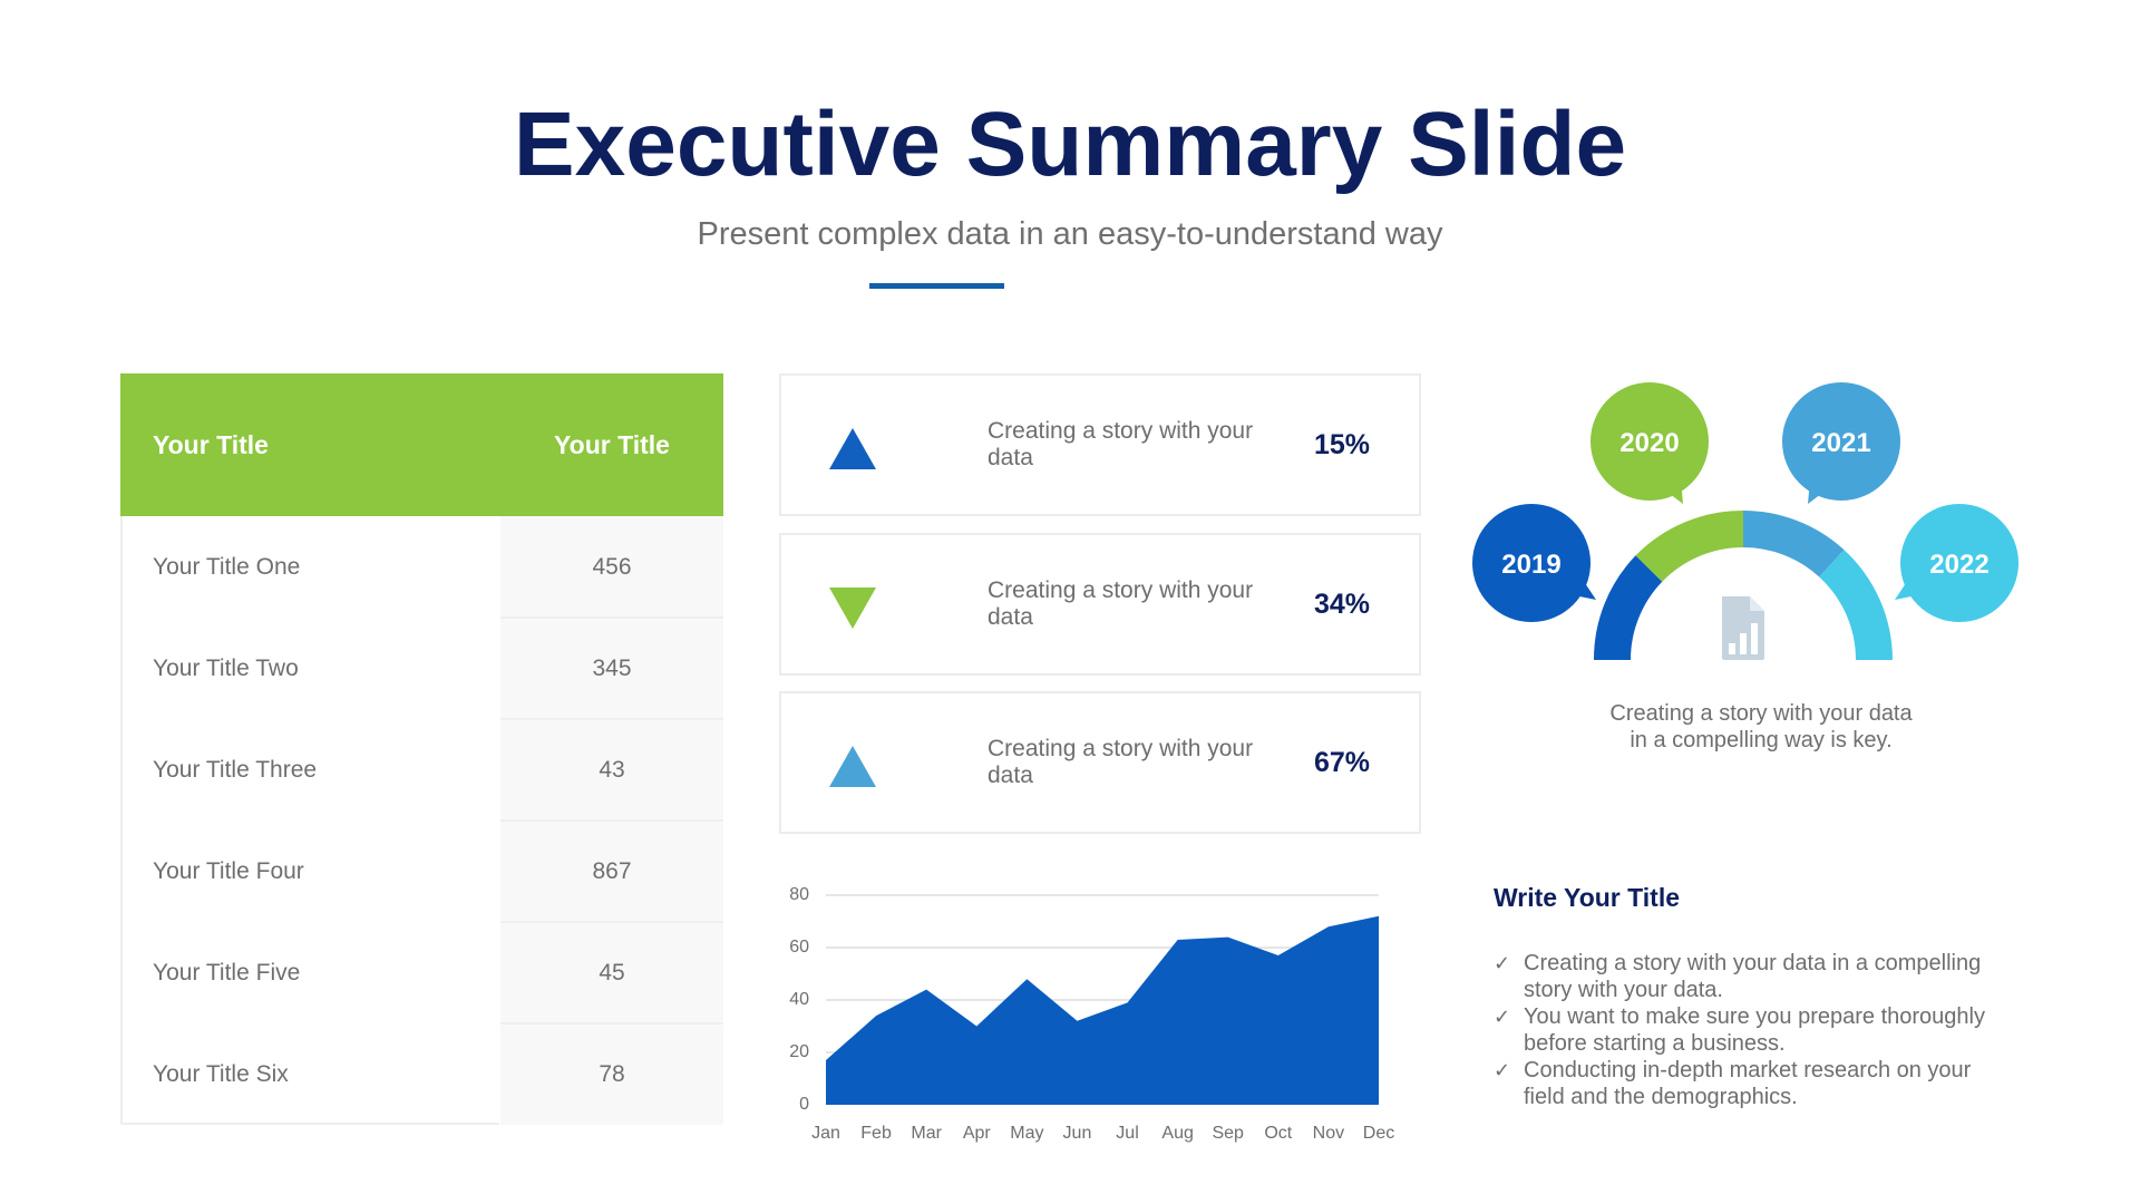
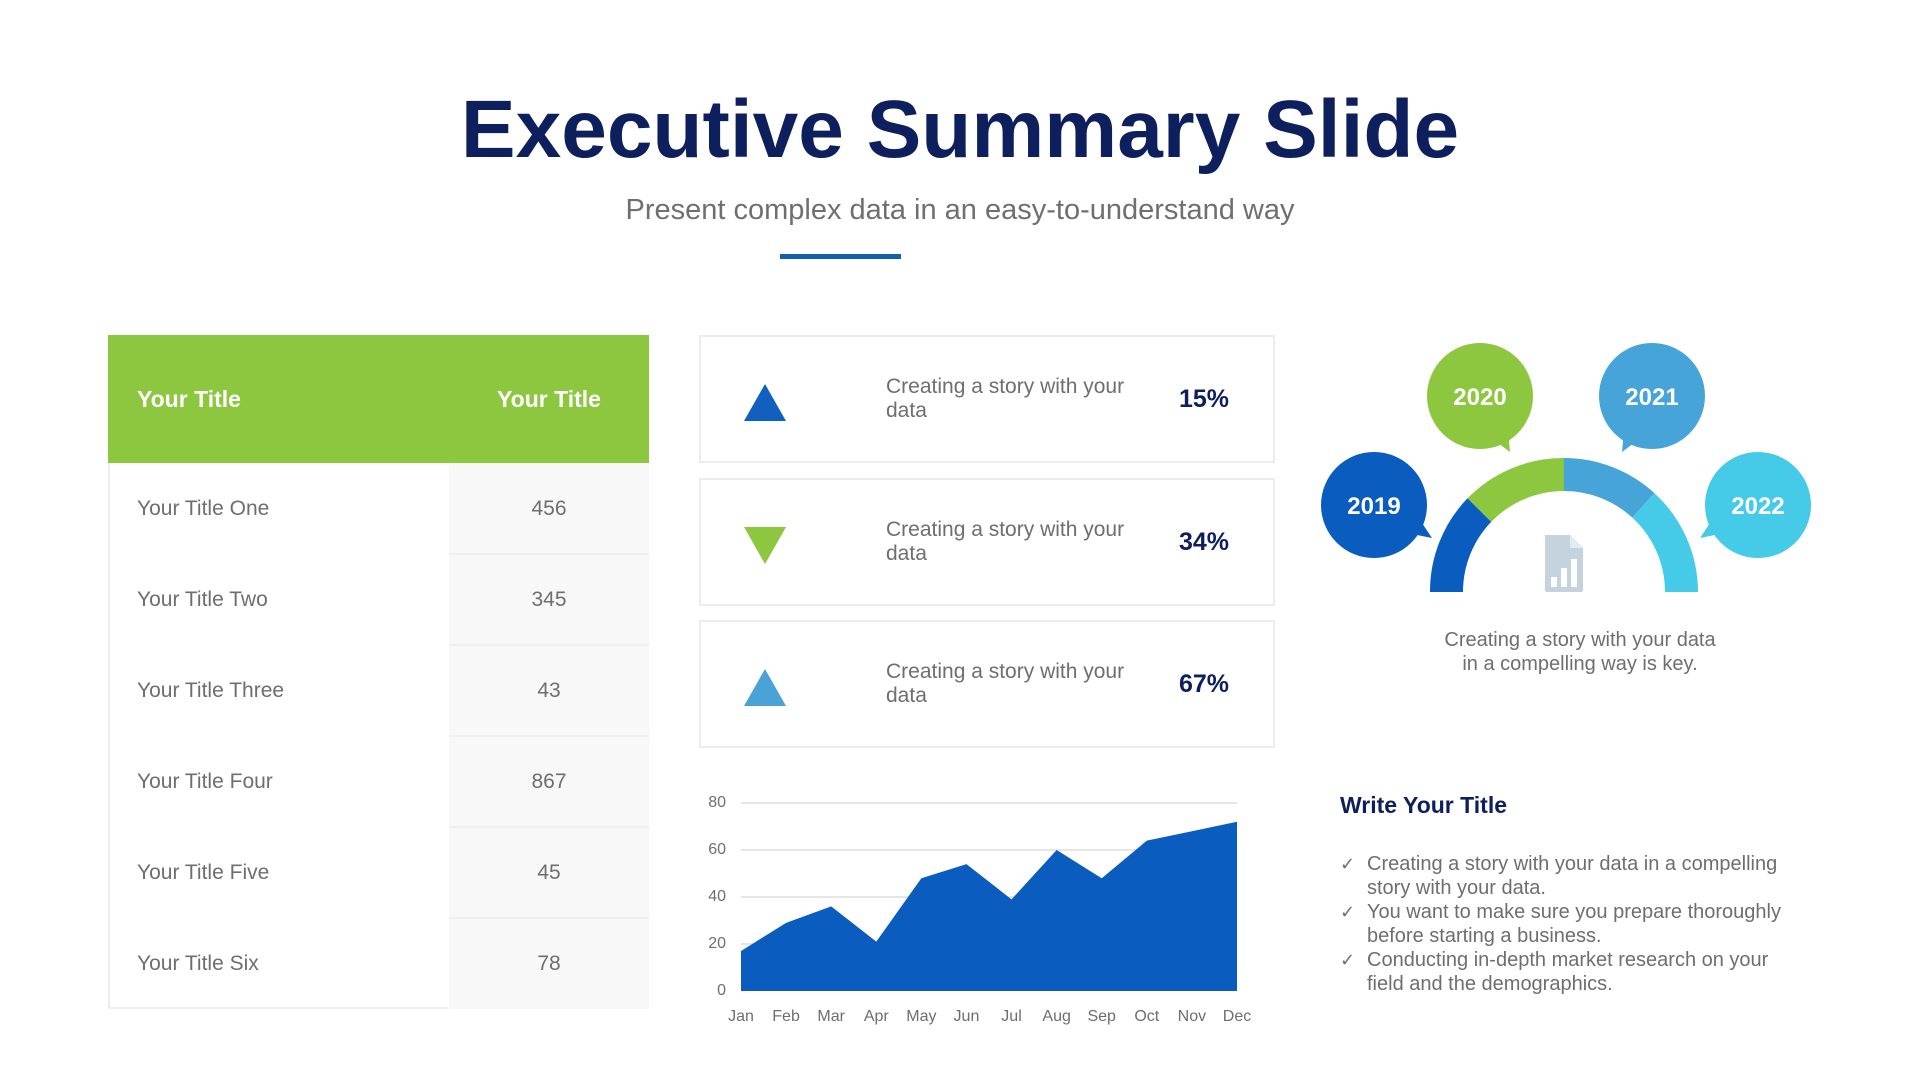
Feb: 34 -> 29
Mar: 44 -> 36
Apr: 30 -> 21
Jun: 32 -> 54
Aug: 63 -> 60
Sep: 64 -> 48
Oct: 57 -> 64
